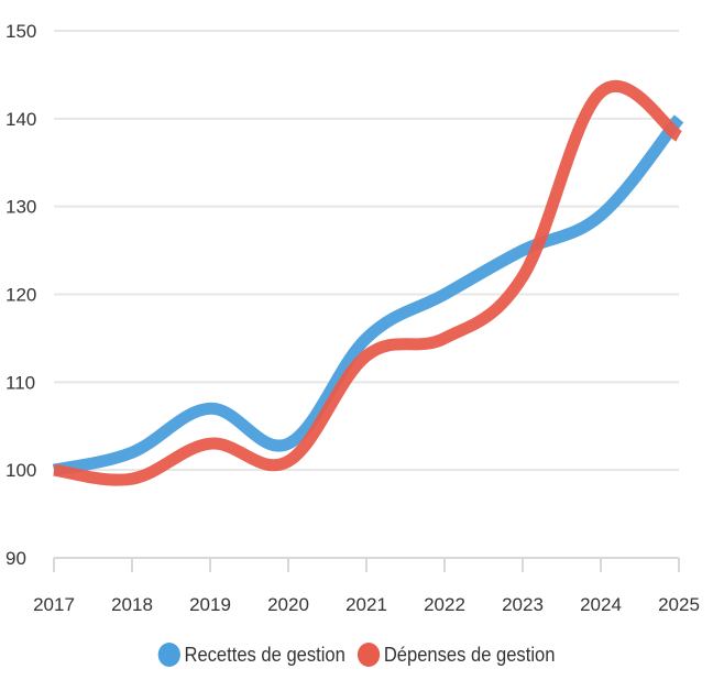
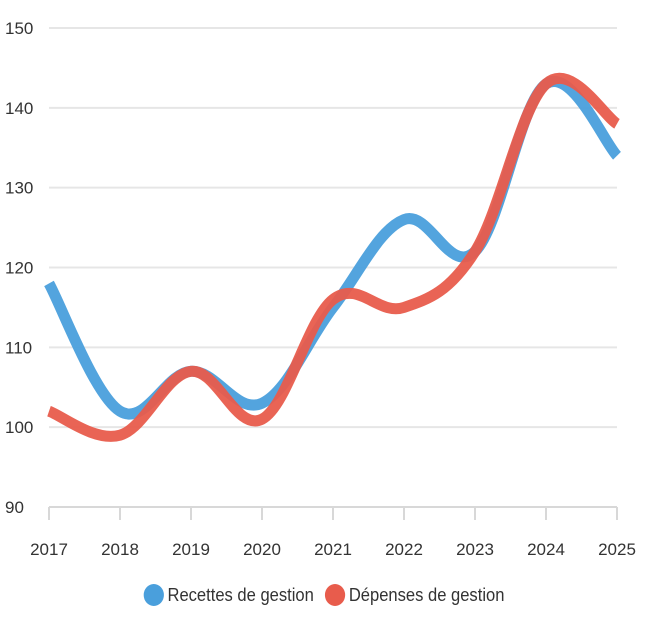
Recettes de gestion/2017: 100 -> 118
Dépenses de gestion/2017: 100 -> 102
Dépenses de gestion/2019: 103 -> 107
Dépenses de gestion/2021: 113 -> 116
Recettes de gestion/2022: 120 -> 126
Recettes de gestion/2023: 125 -> 122
Recettes de gestion/2024: 129 -> 143
Recettes de gestion/2025: 140 -> 134
